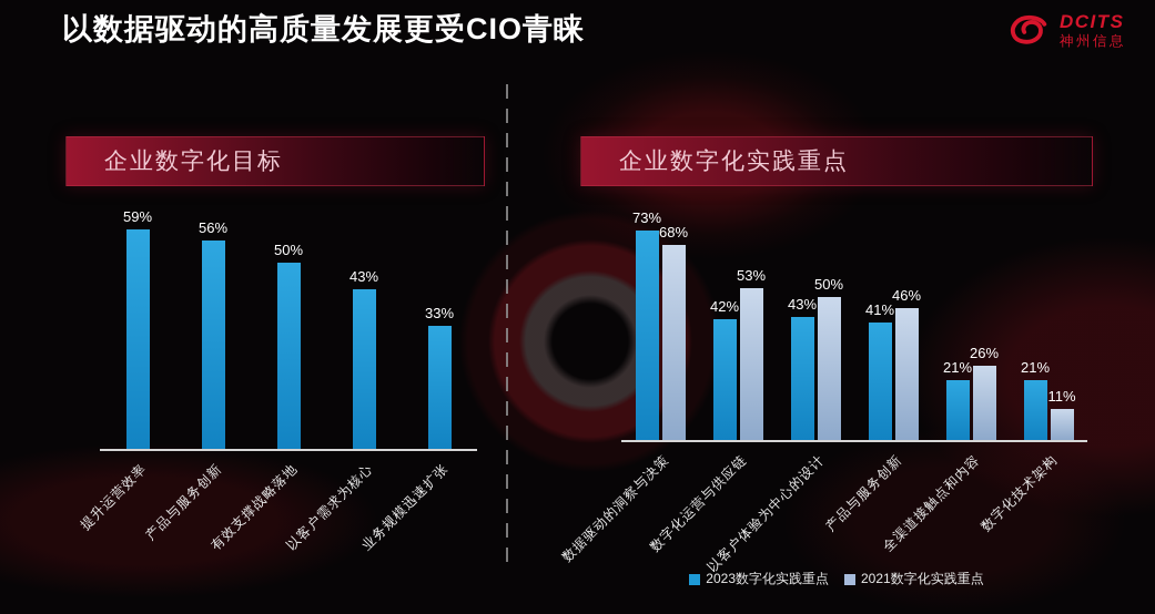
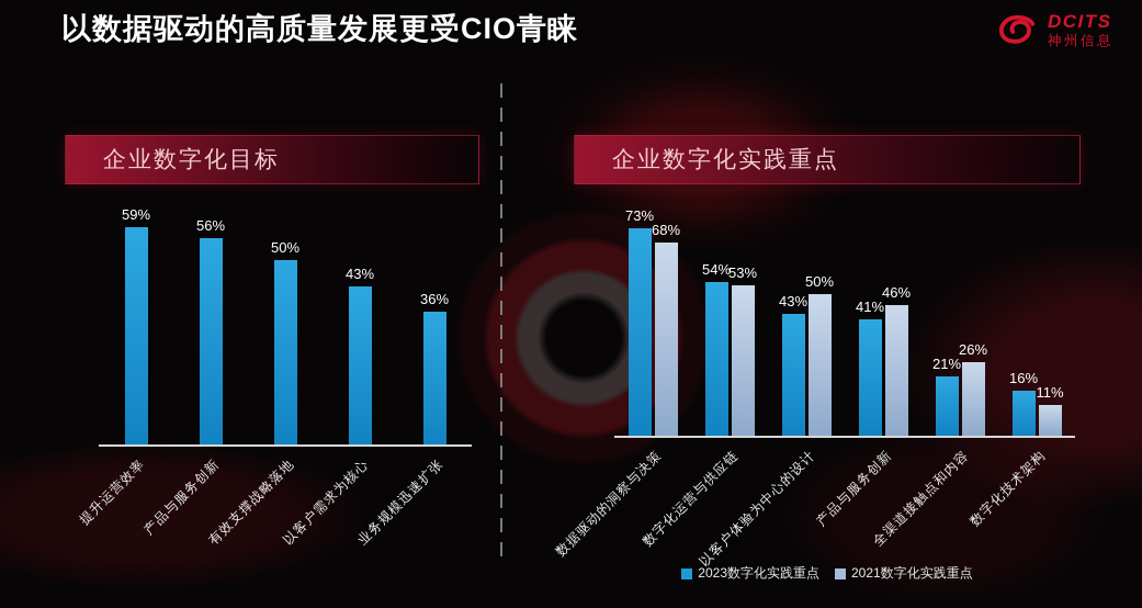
企业数字化目标/业务规模迅速扩张: 33% -> 36%
企业数字化实践重点/2023数字化实践重点/数字化运营与供应链: 42% -> 54%
企业数字化实践重点/2023数字化实践重点/数字化技术架构: 21% -> 16%
